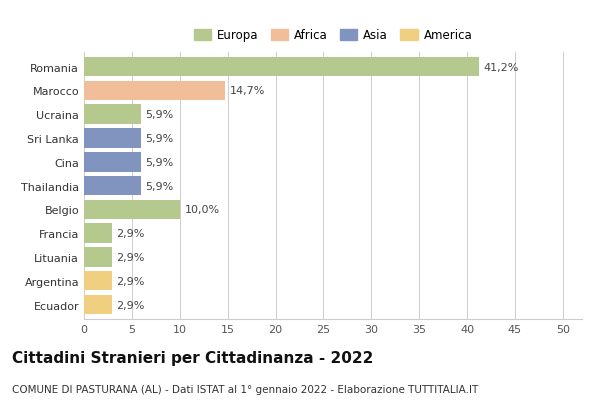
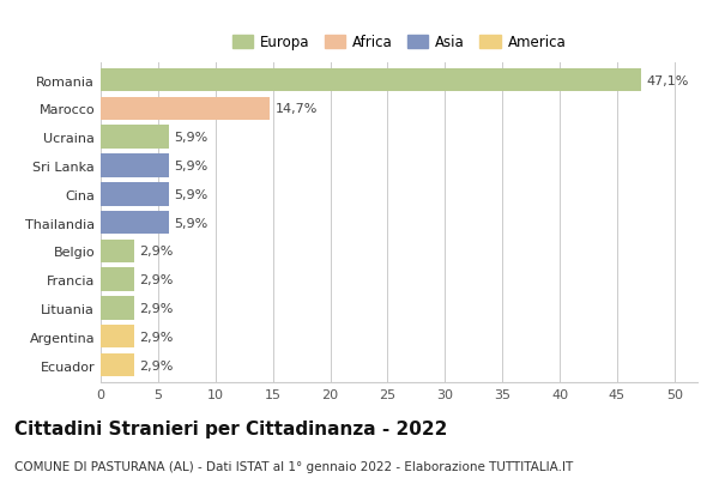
Romania: 41,2% -> 47,1%
Belgio: 10,0% -> 2,9%
